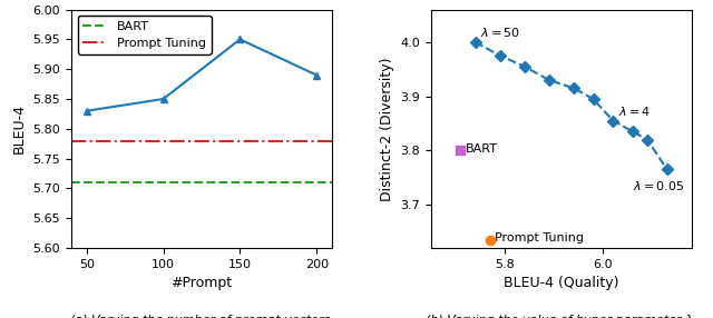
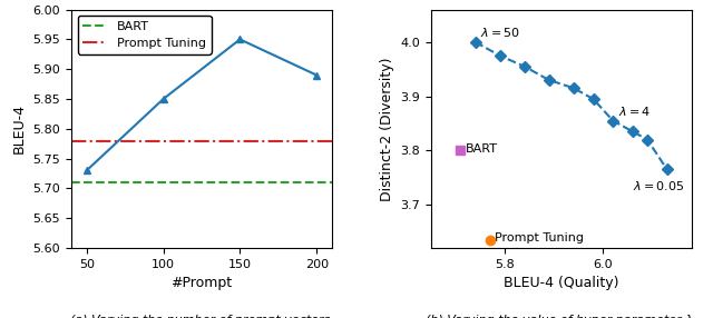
50: 5.83 -> 5.73
